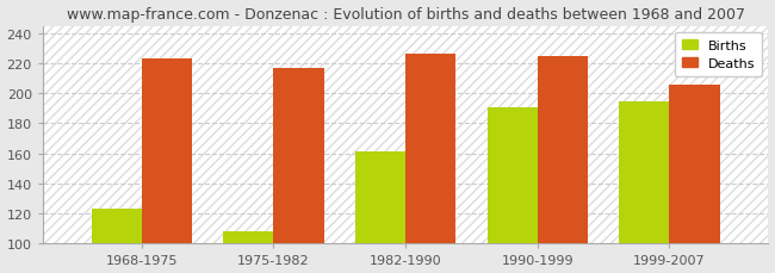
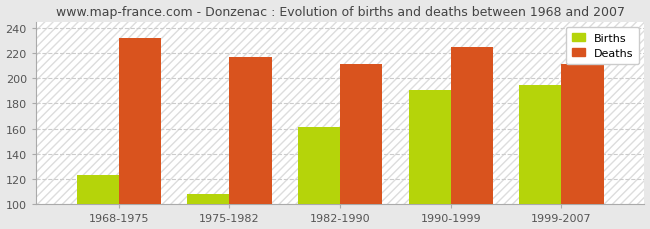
Deaths/1968-1975: 223 -> 232
Deaths/1982-1990: 226 -> 211
Deaths/1999-2007: 206 -> 211
